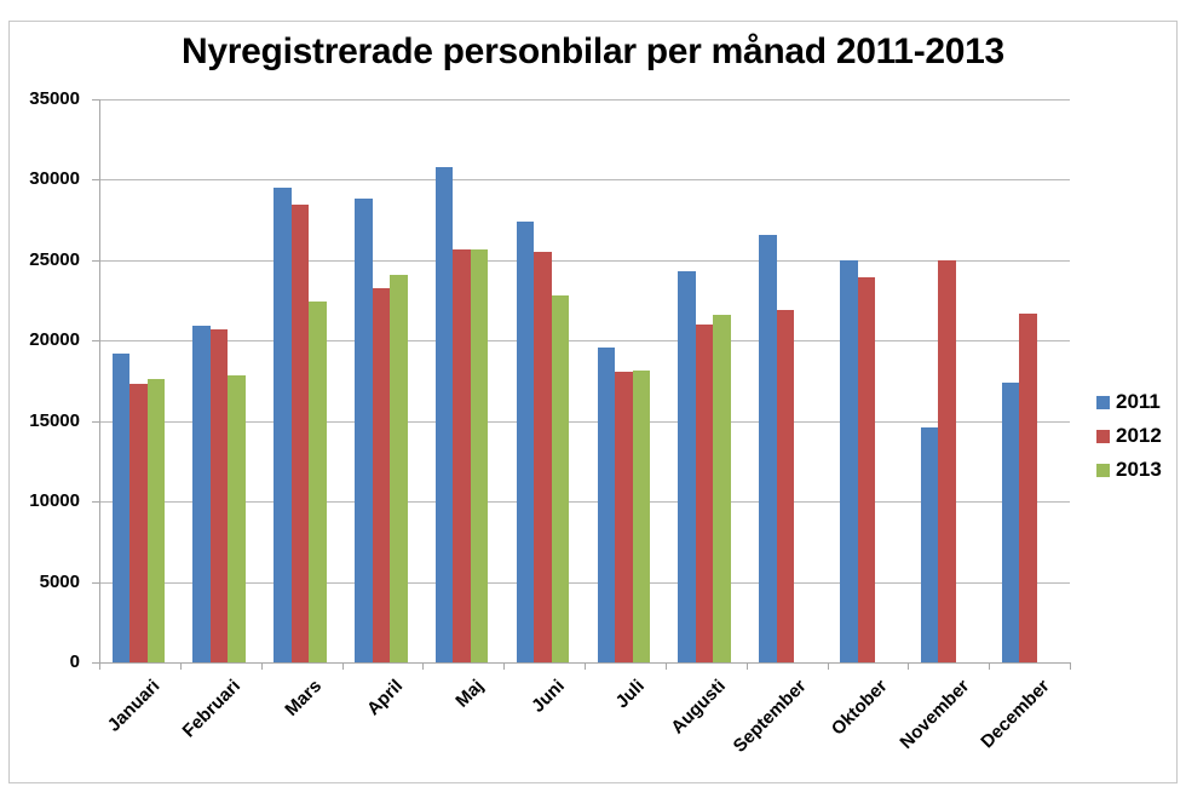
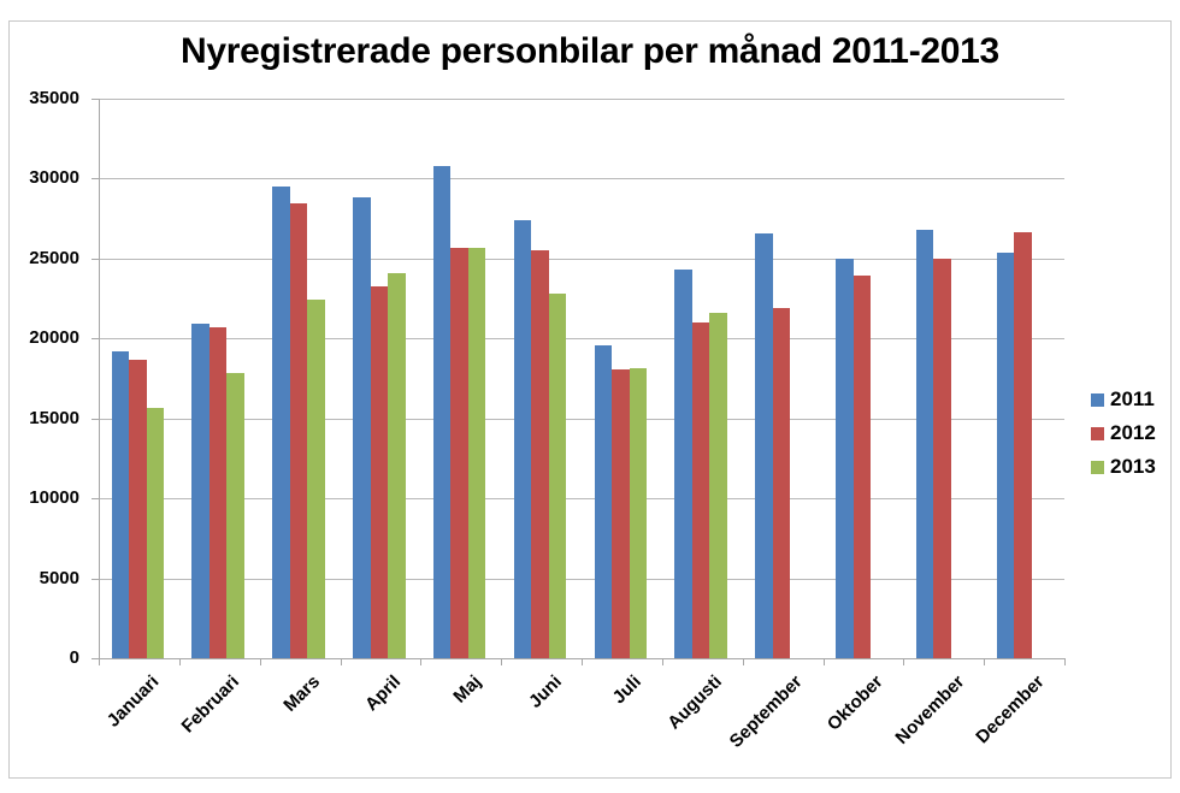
2012/Januari: 17300 -> 18600
2013/Januari: 17600 -> 15700
2011/November: 14600 -> 26800
2011/December: 17400 -> 25300
2012/December: 21700 -> 26700
